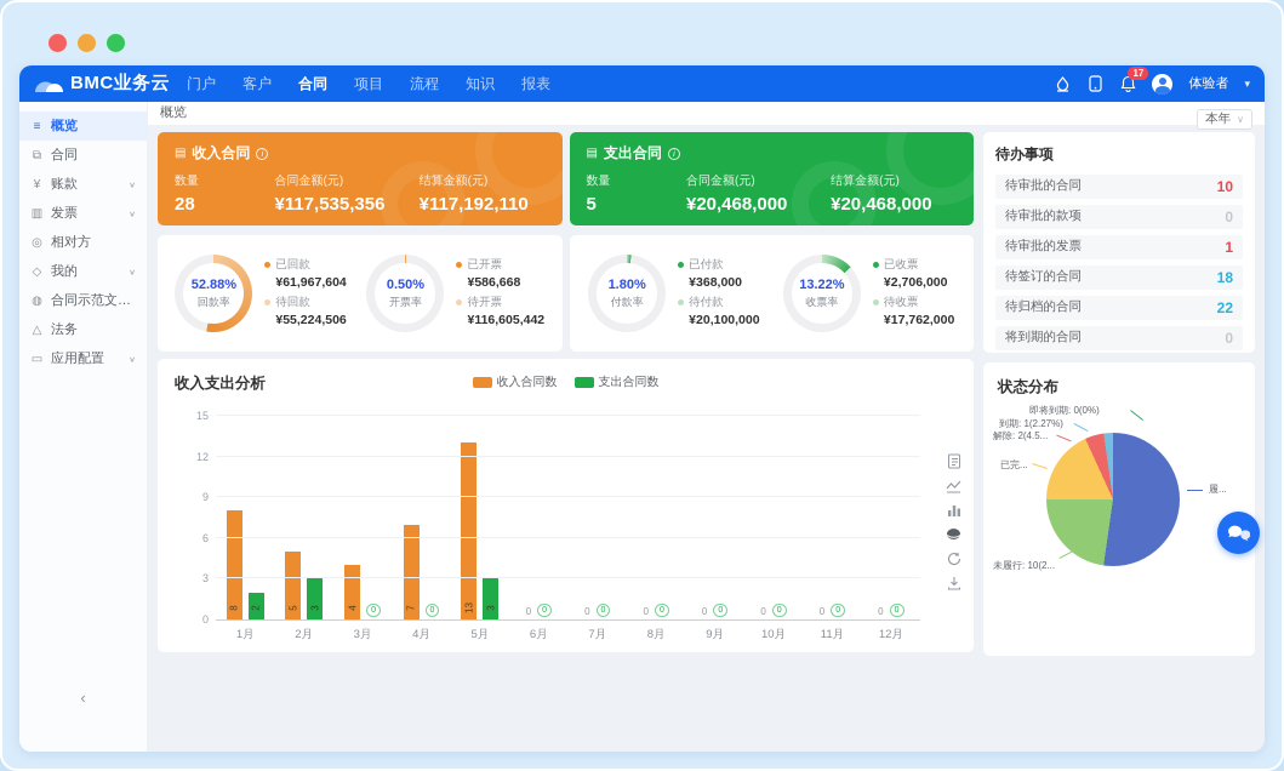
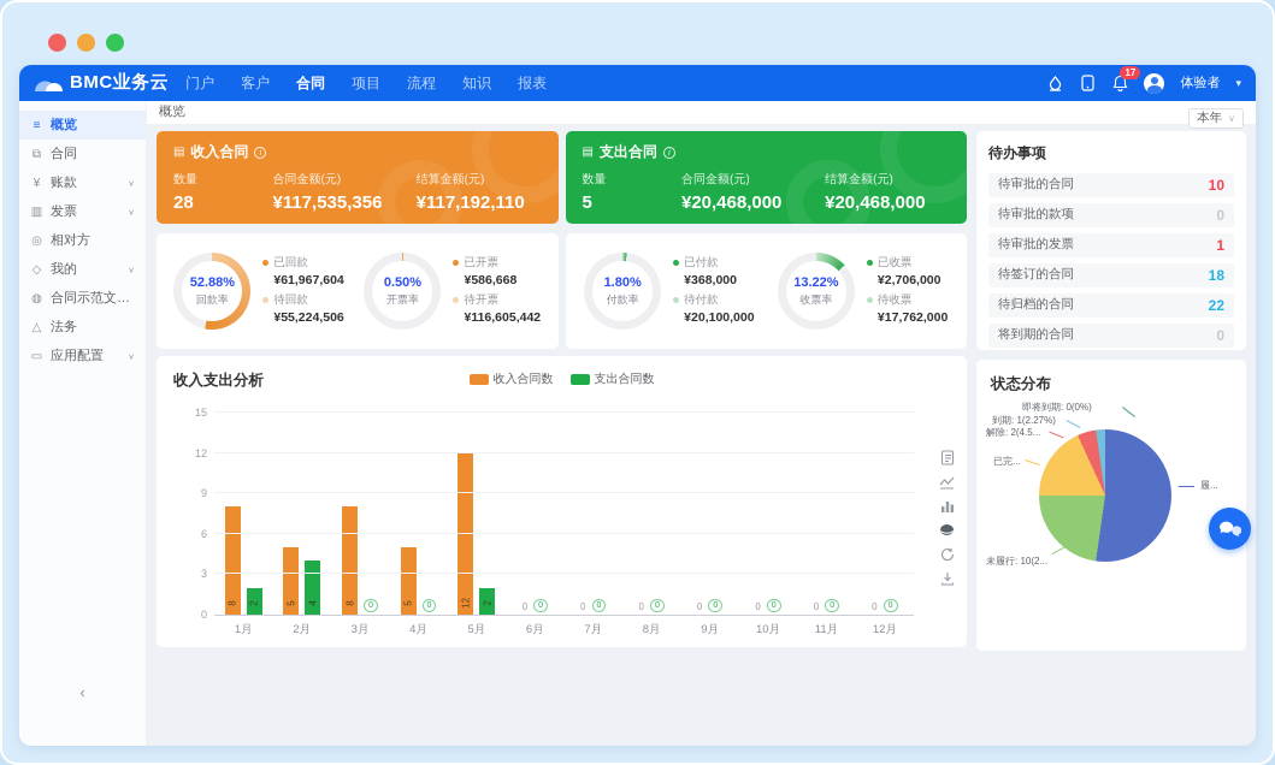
收入支出分析/支出合同数/2月: 3 -> 4
收入支出分析/收入合同数/3月: 4 -> 8
收入支出分析/收入合同数/4月: 7 -> 5
收入支出分析/收入合同数/5月: 13 -> 12
收入支出分析/支出合同数/5月: 3 -> 2
